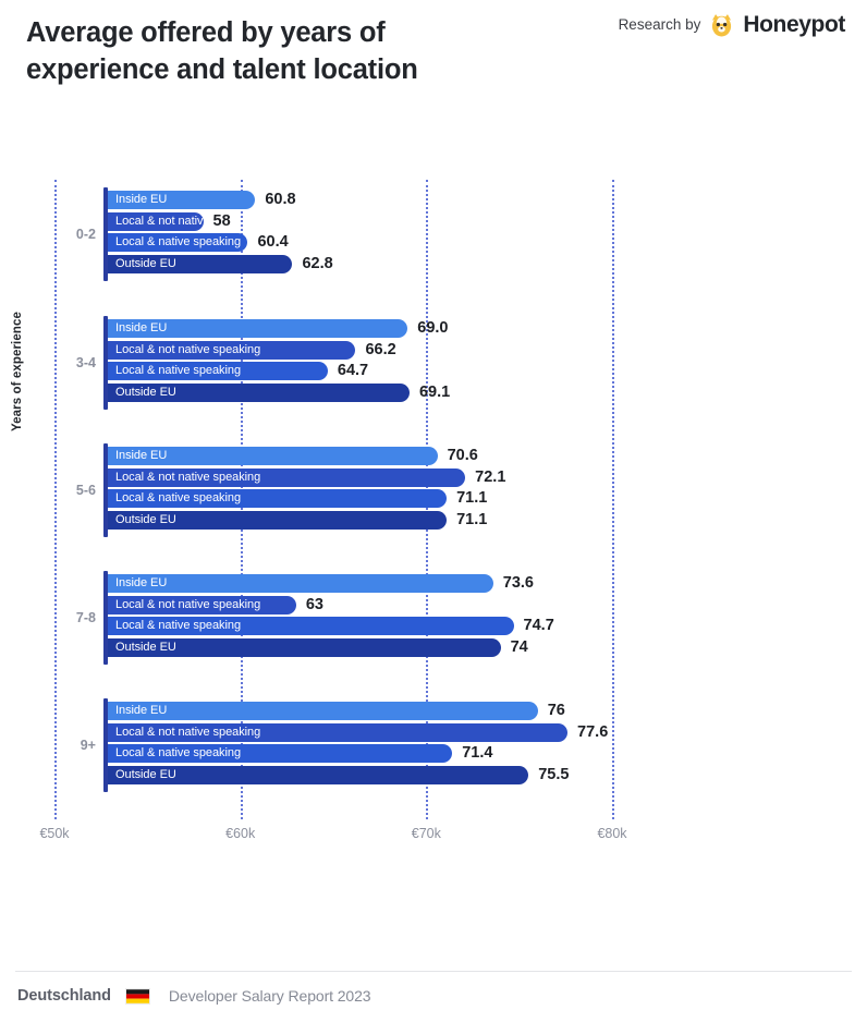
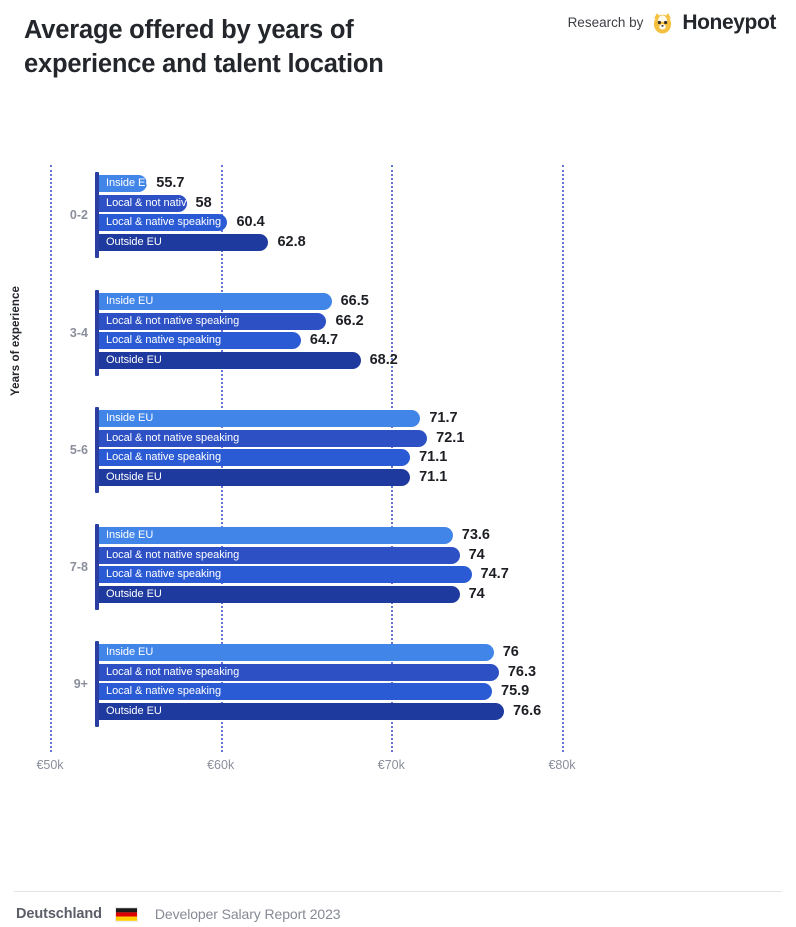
Inside EU/0-2: 60.8 -> 55.7
Inside EU/3-4: 69.0 -> 66.5
Outside EU/3-4: 69.1 -> 68.2
Inside EU/5-6: 70.6 -> 71.7
Local & not native speaking/7-8: 63 -> 74
Local & not native speaking/9+: 77.6 -> 76.3
Local & native speaking/9+: 71.4 -> 75.9
Outside EU/9+: 75.5 -> 76.6
